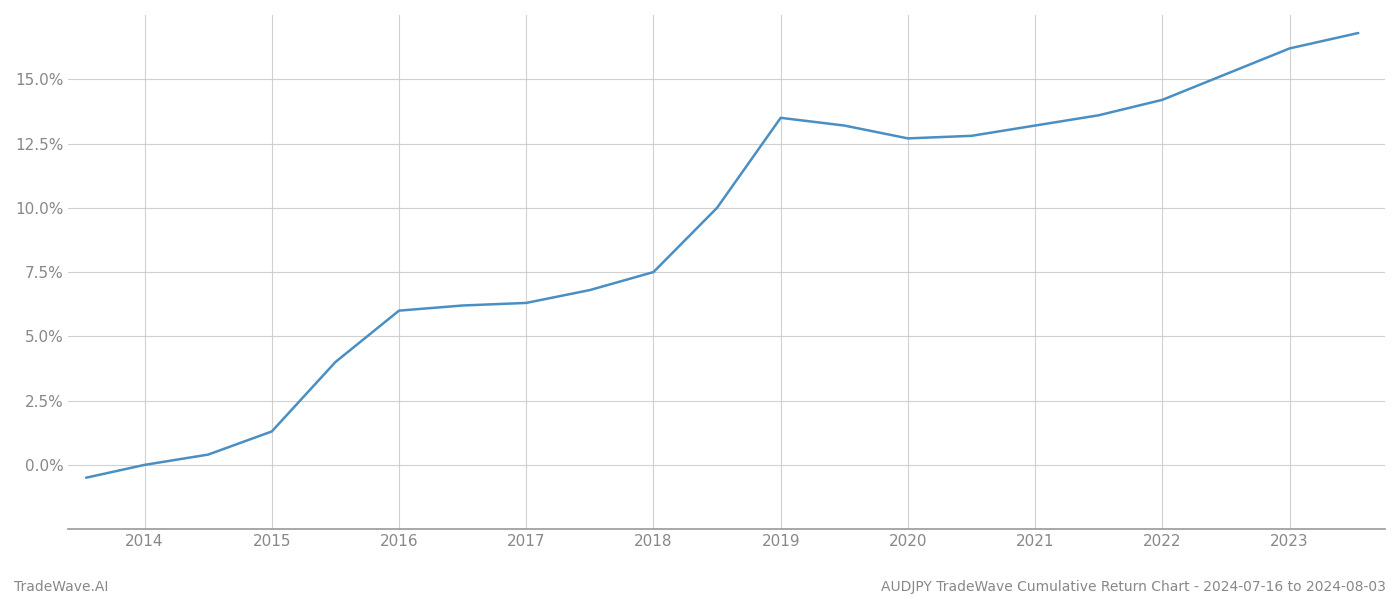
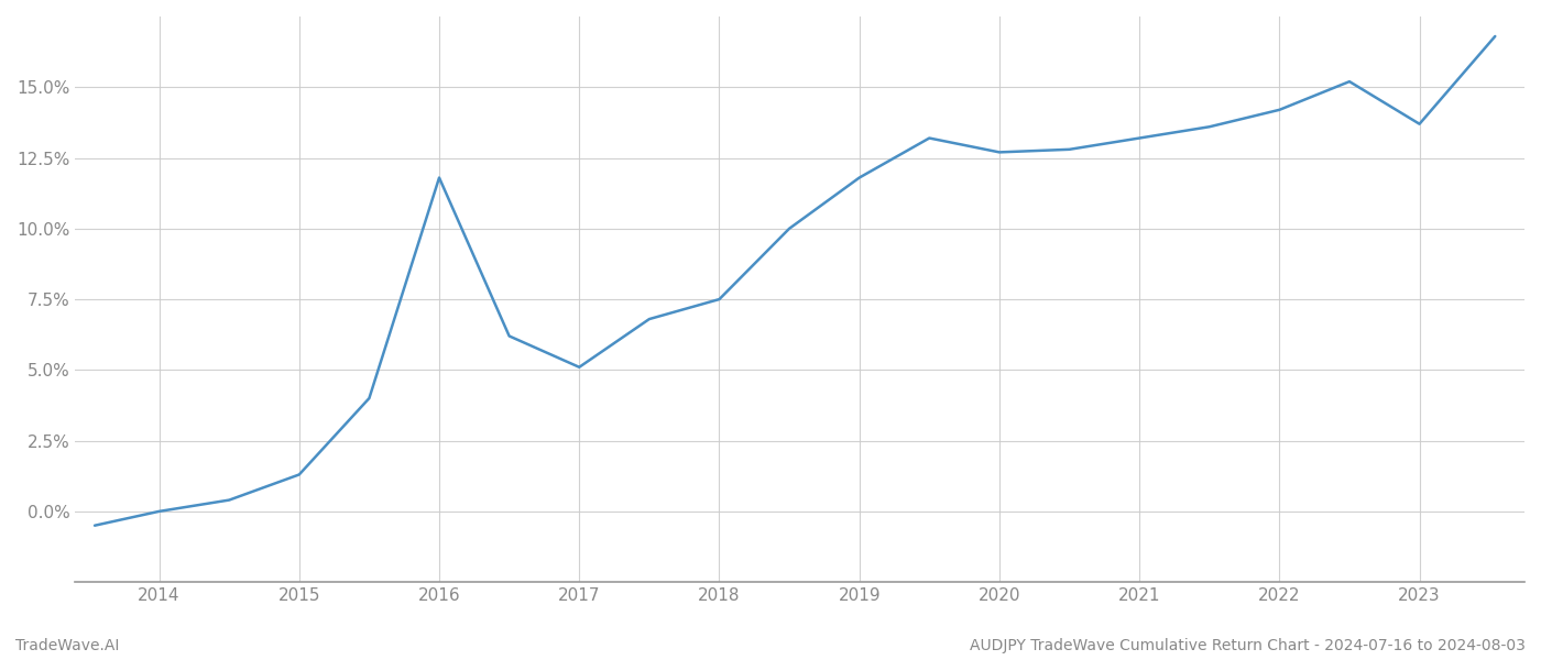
2016: 6.0% -> 11.8%
2017: 6.3% -> 5.1%
2019: 13.5% -> 11.8%
2023: 16.2% -> 13.7%
